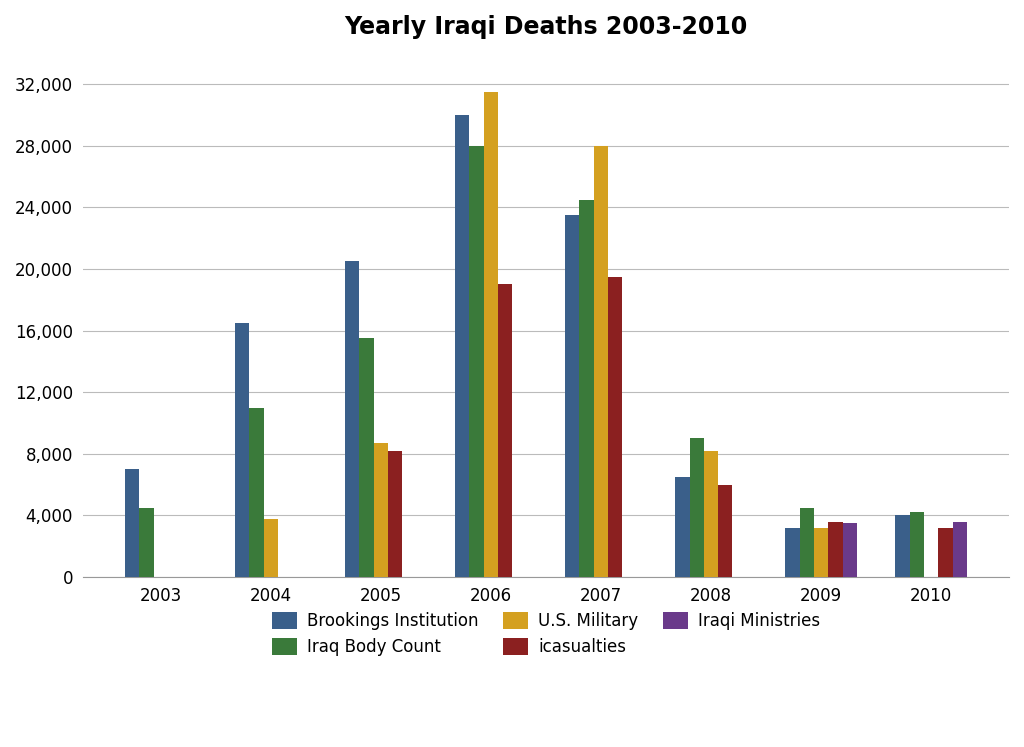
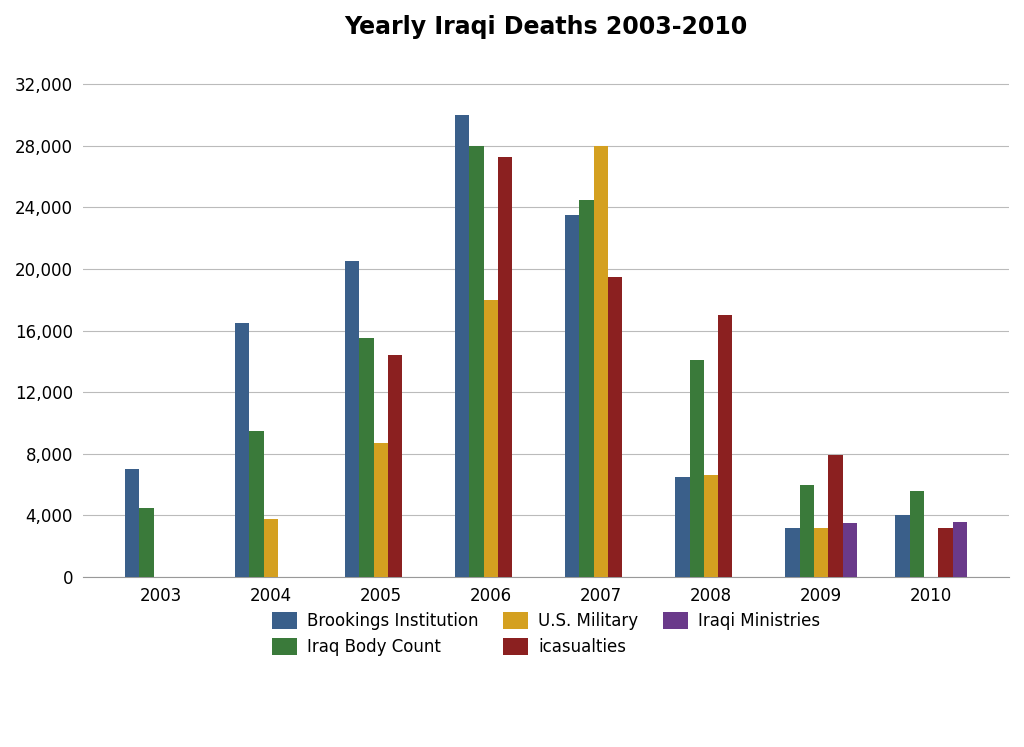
Iraq Body Count/2004: 11,000 -> 9,500
icasualties/2005: 8,200 -> 14,400
U.S. Military/2006: 31,500 -> 18,000
icasualties/2006: 19,000 -> 27,300
Iraq Body Count/2008: 9,000 -> 14,100
U.S. Military/2008: 8,200 -> 6,600
icasualties/2008: 6,000 -> 17,000
Iraq Body Count/2009: 4,500 -> 6,000
icasualties/2009: 3,600 -> 7,900
Iraq Body Count/2010: 4,200 -> 5,600
